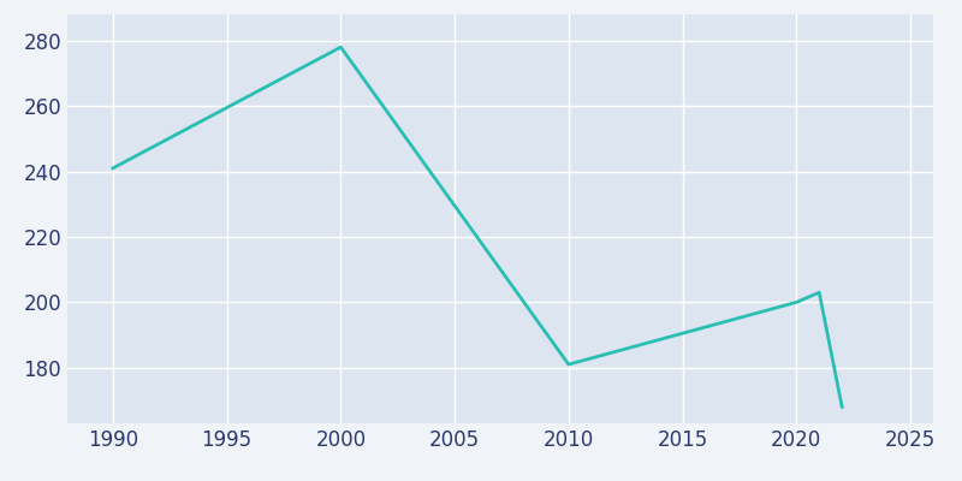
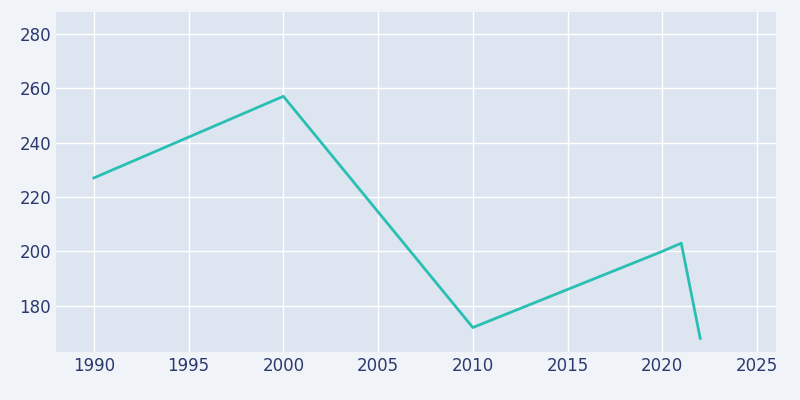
1990: 241 -> 227
2000: 278 -> 257
2010: 181 -> 172
